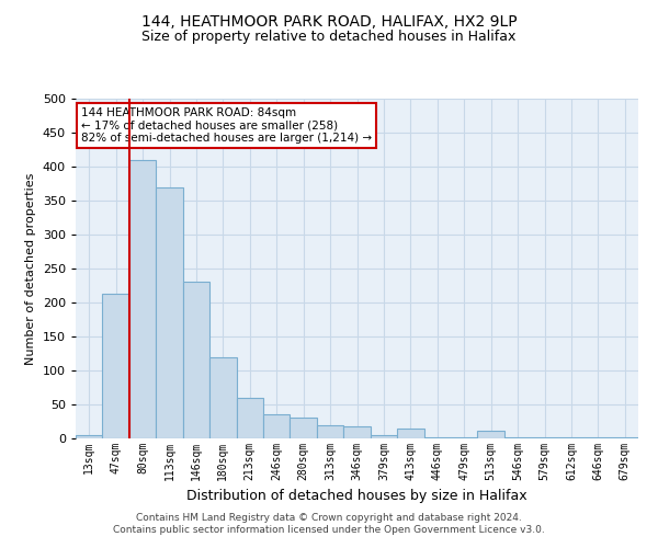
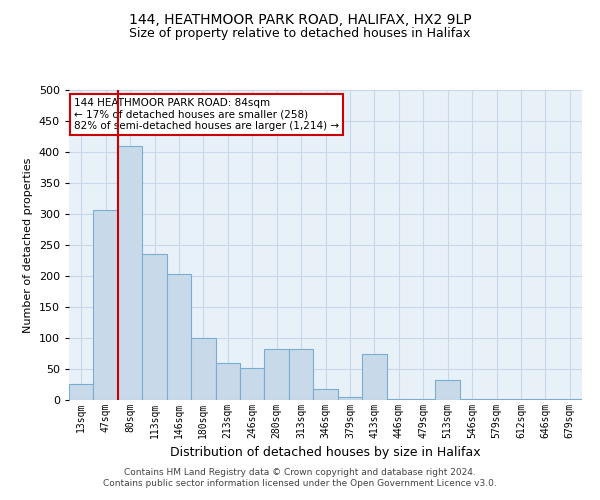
13sqm: 5 -> 26
47sqm: 213 -> 306
113sqm: 370 -> 236
146sqm: 230 -> 204
180sqm: 120 -> 100
246sqm: 35 -> 52
280sqm: 30 -> 82
313sqm: 20 -> 82
413sqm: 14 -> 74
513sqm: 12 -> 32
